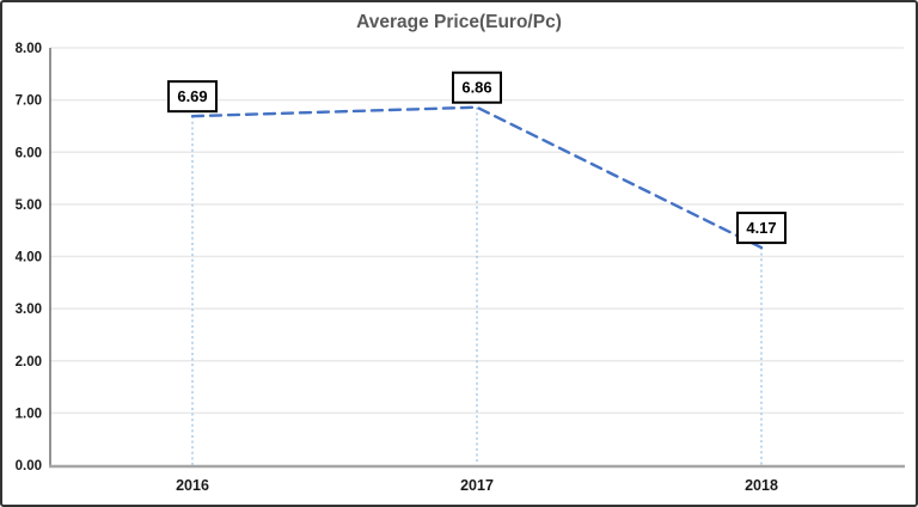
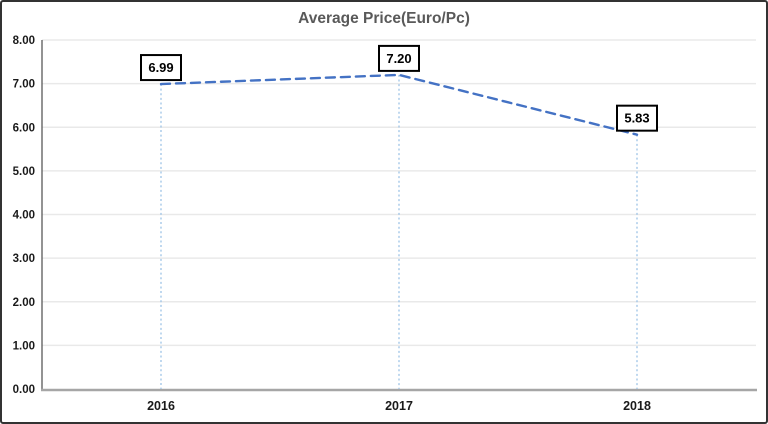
2016: 6.69 -> 6.99
2017: 6.86 -> 7.20
2018: 4.17 -> 5.83
